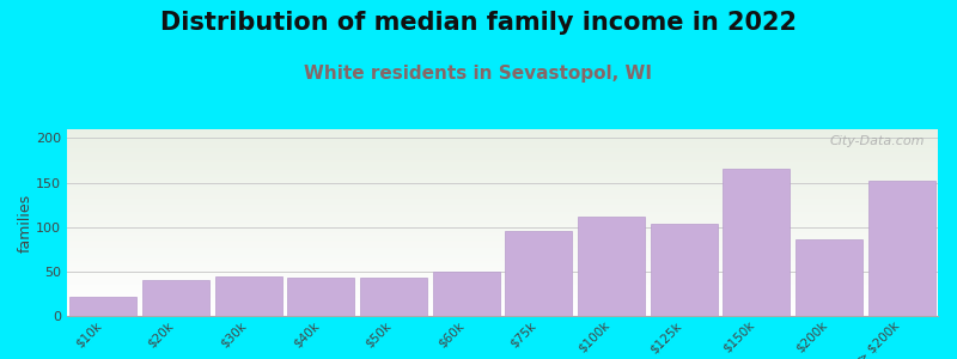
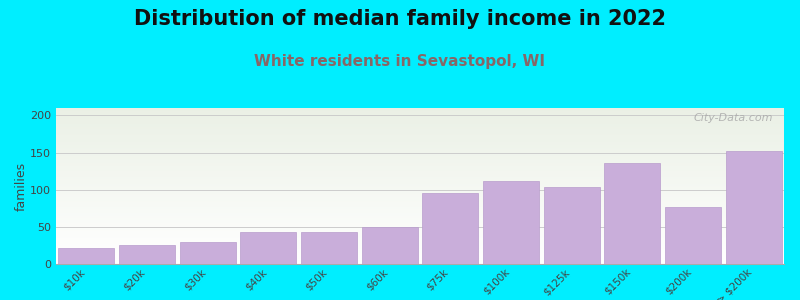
$20k: 40 -> 25
$30k: 44 -> 30
$150k: 166 -> 136
$200k: 86 -> 77
